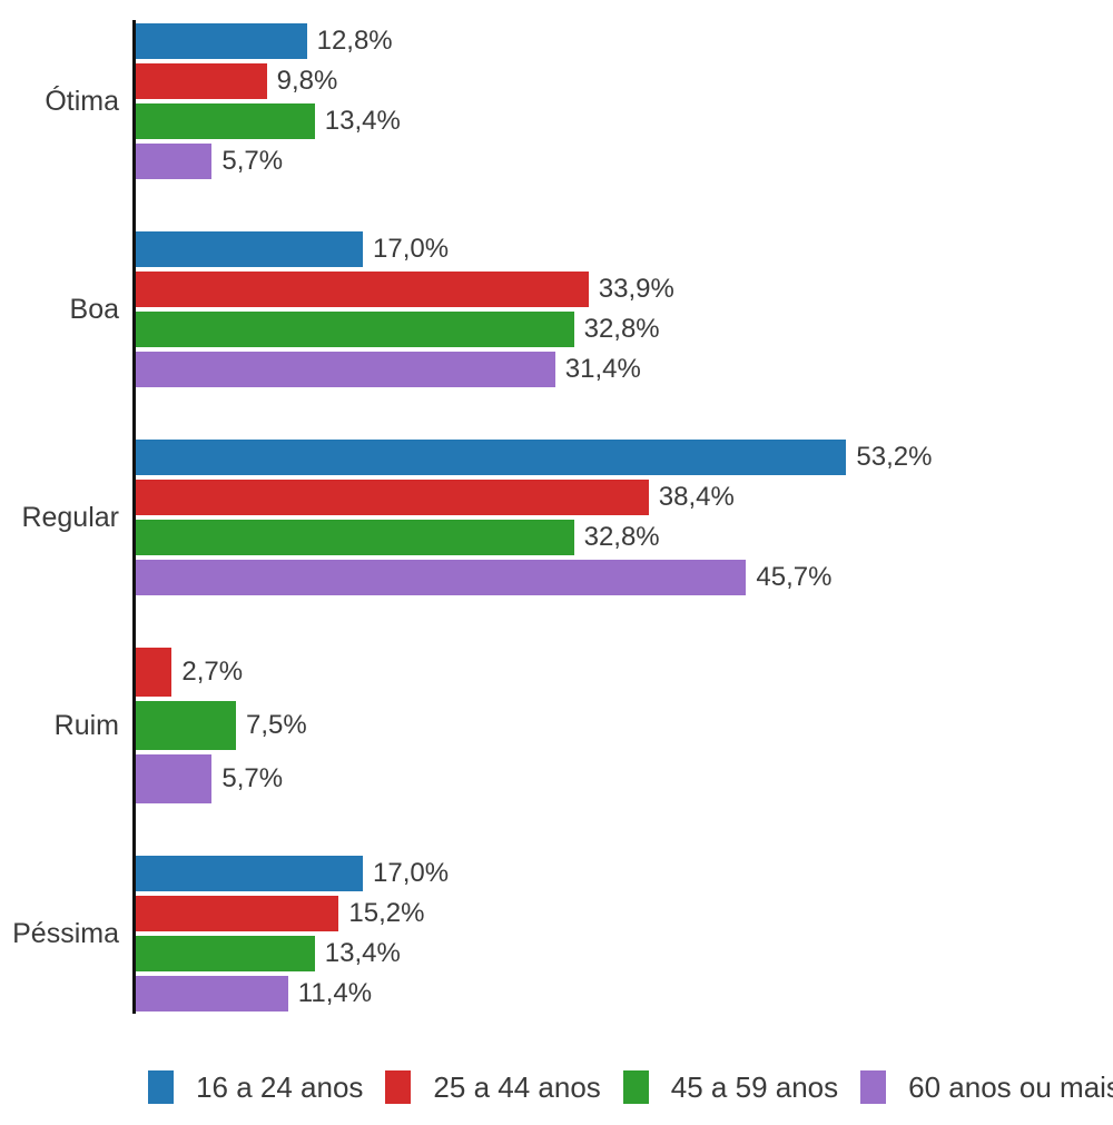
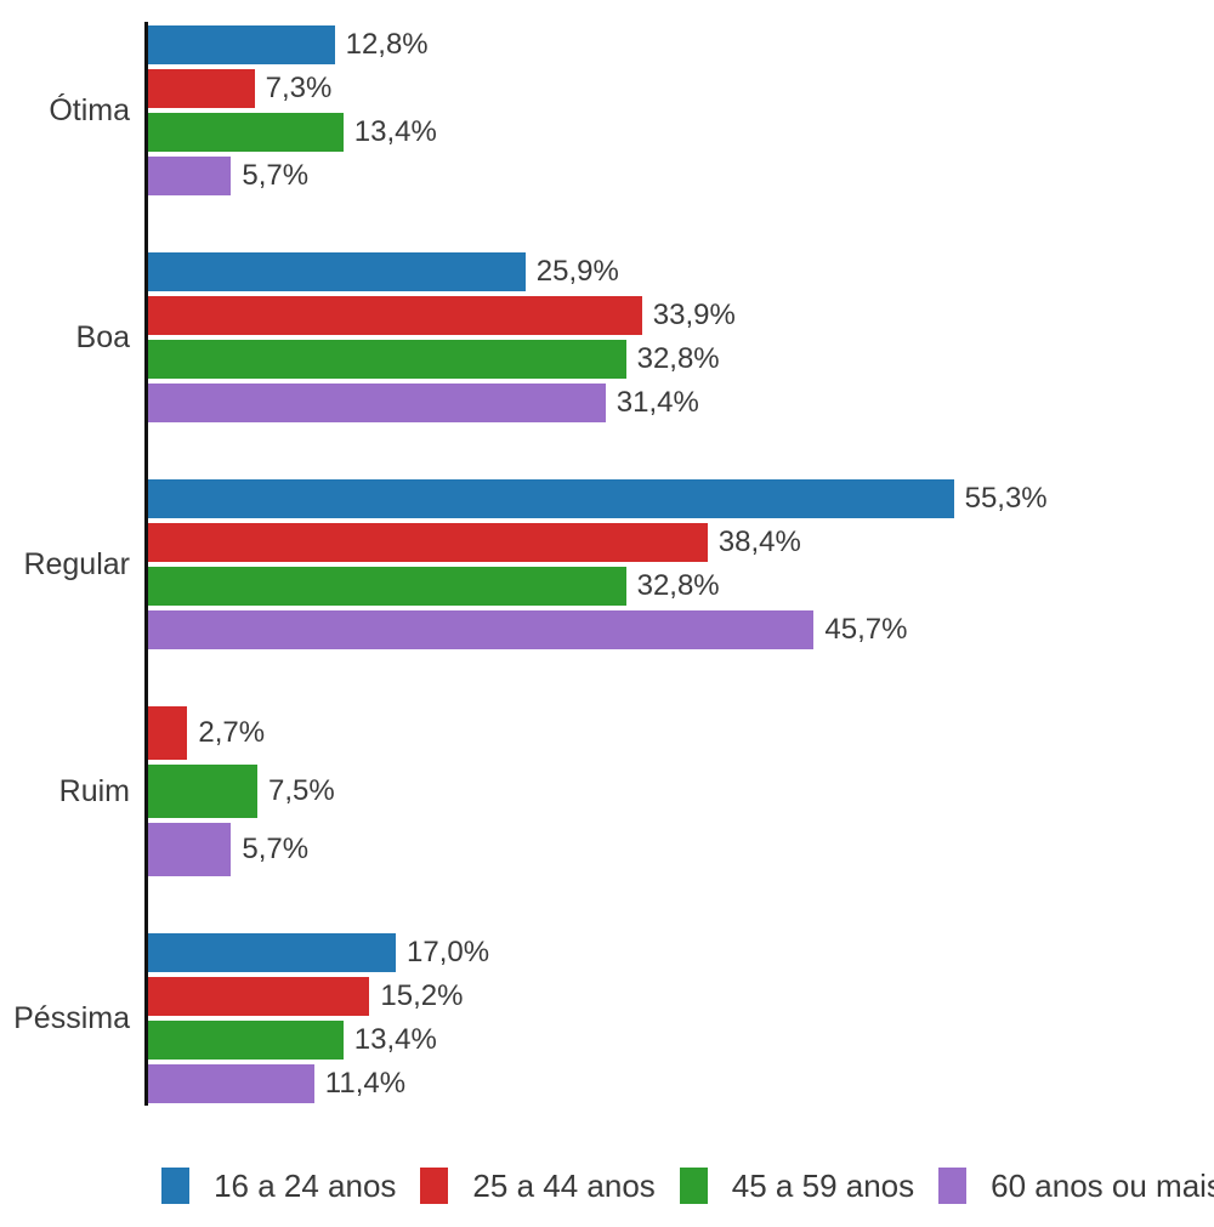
25 a 44 anos/Ótima: 9,8% -> 7,3%
16 a 24 anos/Boa: 17,0% -> 25,9%
16 a 24 anos/Regular: 53,2% -> 55,3%
